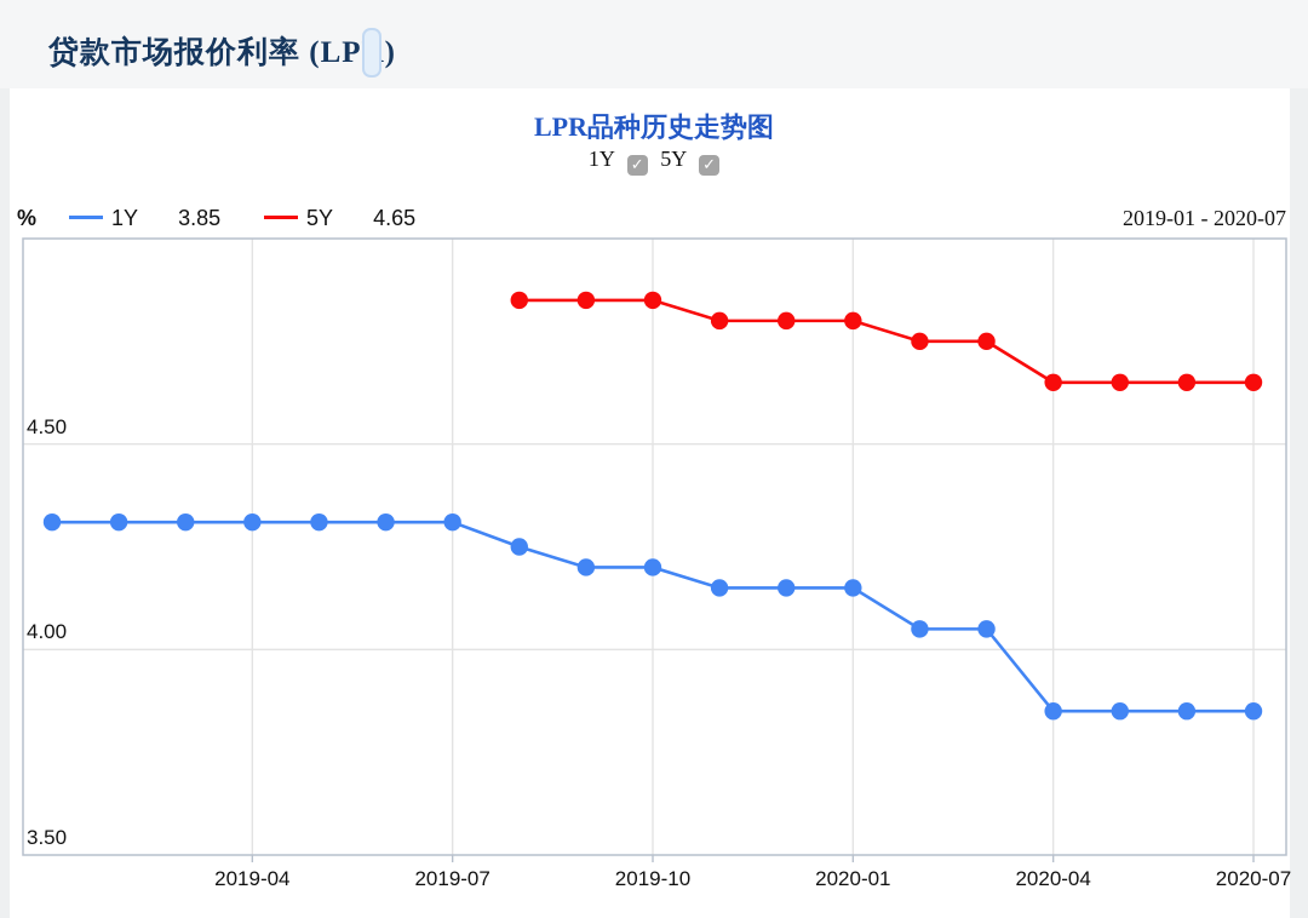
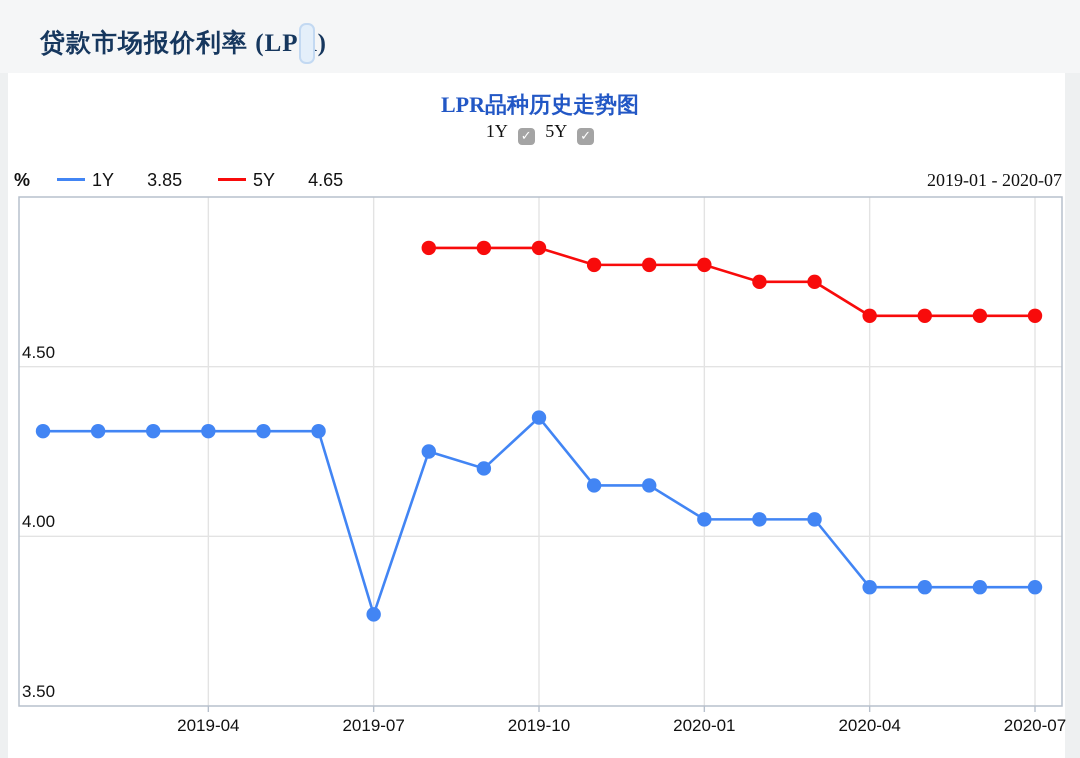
1Y/2019-07: 4.31 -> 3.77
1Y/2019-10: 4.20 -> 4.35
1Y/2020-01: 4.15 -> 4.05
